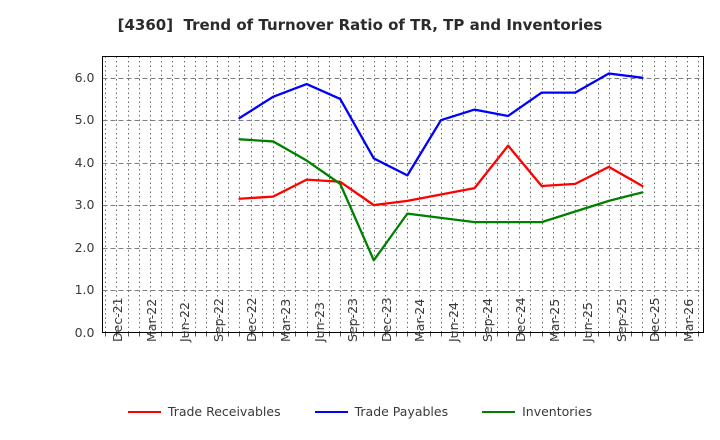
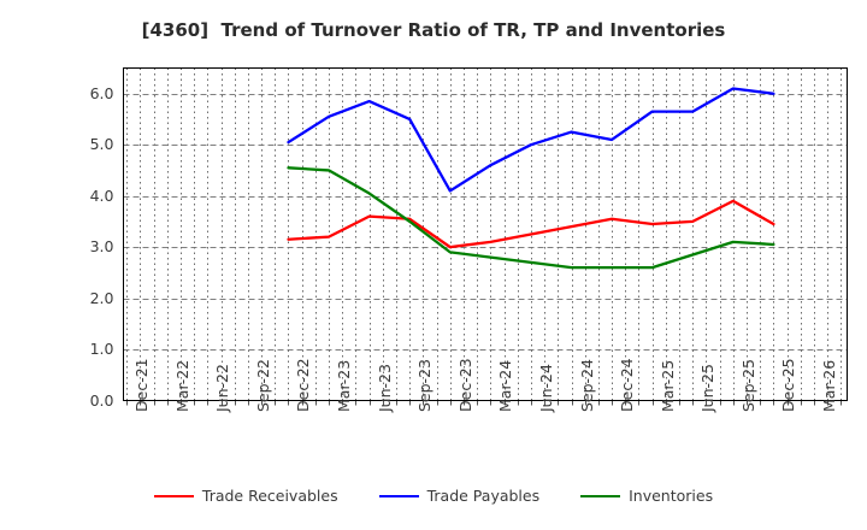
Inventories/Dec-23: 1.7 -> 2.9
Trade Payables/Mar-24: 3.7 -> 4.6
Trade Receivables/Dec-24: 4.4 -> 3.5
Inventories/Dec-25: 3.3 -> 3.0
